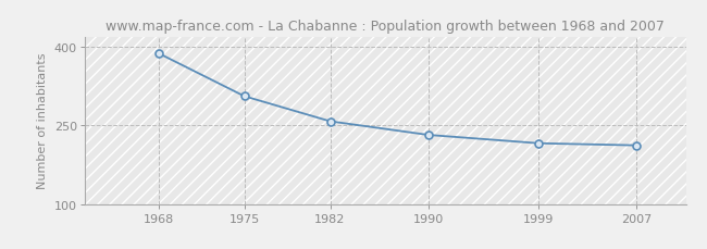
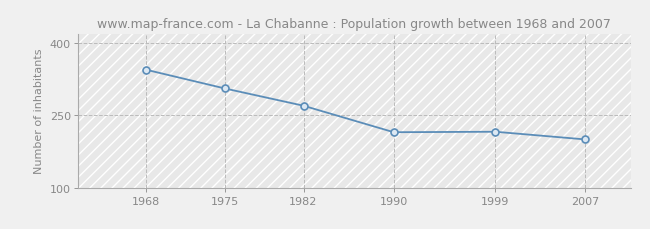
1968: 388 -> 345
1982: 258 -> 270
1990: 232 -> 215
2007: 212 -> 200
